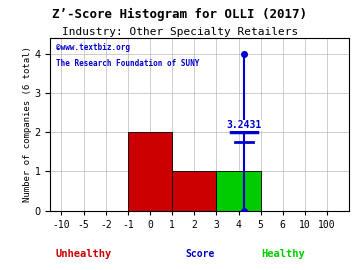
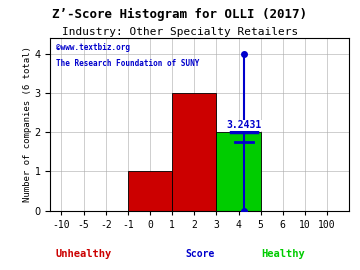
0: 2 -> 1
2: 1 -> 3
4: 1 -> 2
